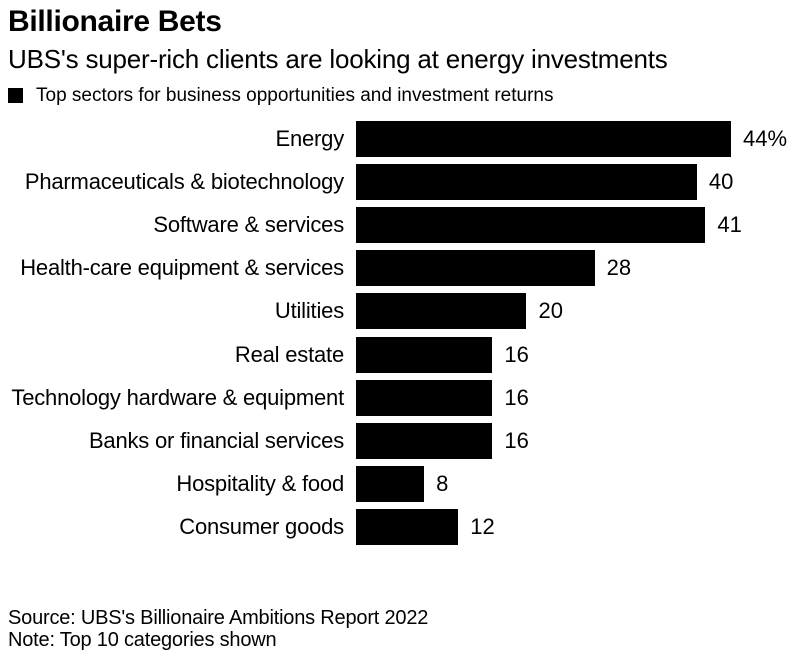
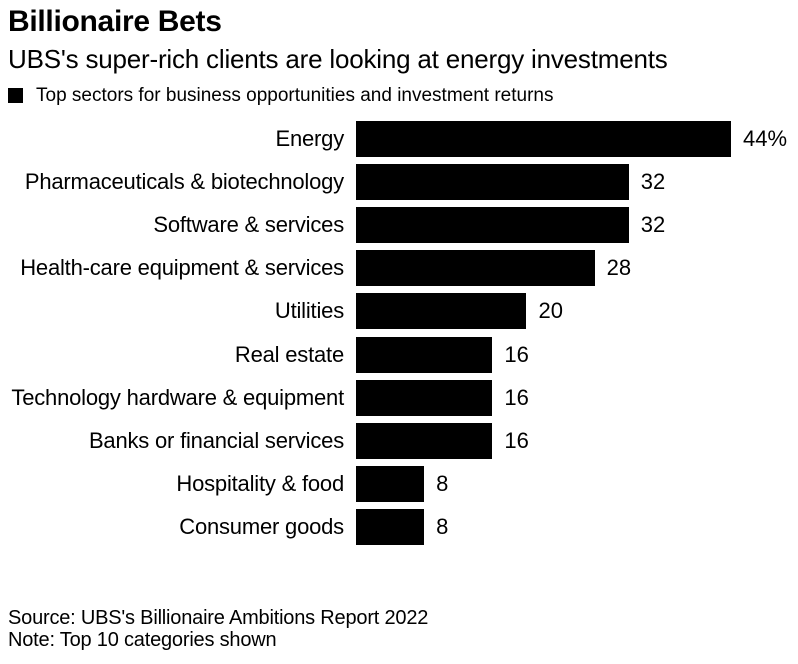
Pharmaceuticals & biotechnology: 40 -> 32
Software & services: 41 -> 32
Consumer goods: 12 -> 8
